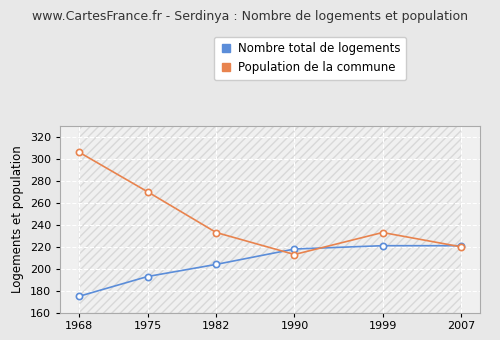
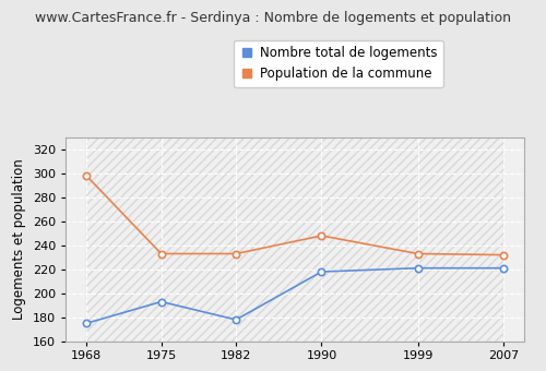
Population de la commune/1968: 306 -> 298
Population de la commune/1975: 270 -> 233
Nombre total de logements/1982: 204 -> 178
Population de la commune/1990: 213 -> 248
Population de la commune/2007: 220 -> 232
